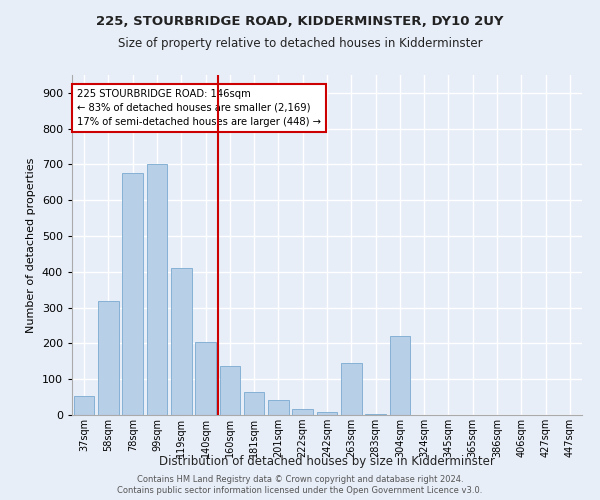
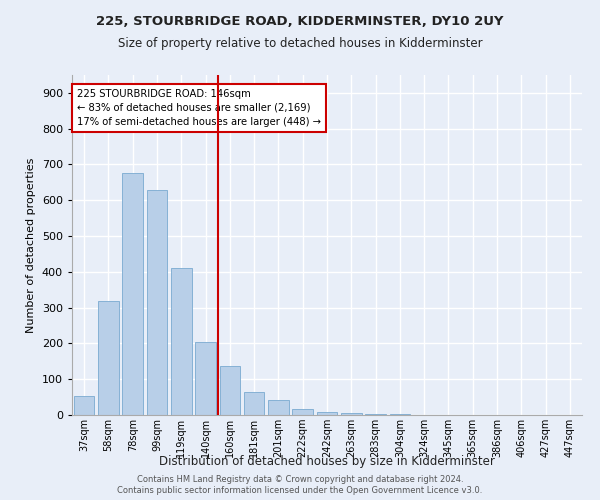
99sqm: 700 -> 628
263sqm: 145 -> 5
304sqm: 220 -> 2
